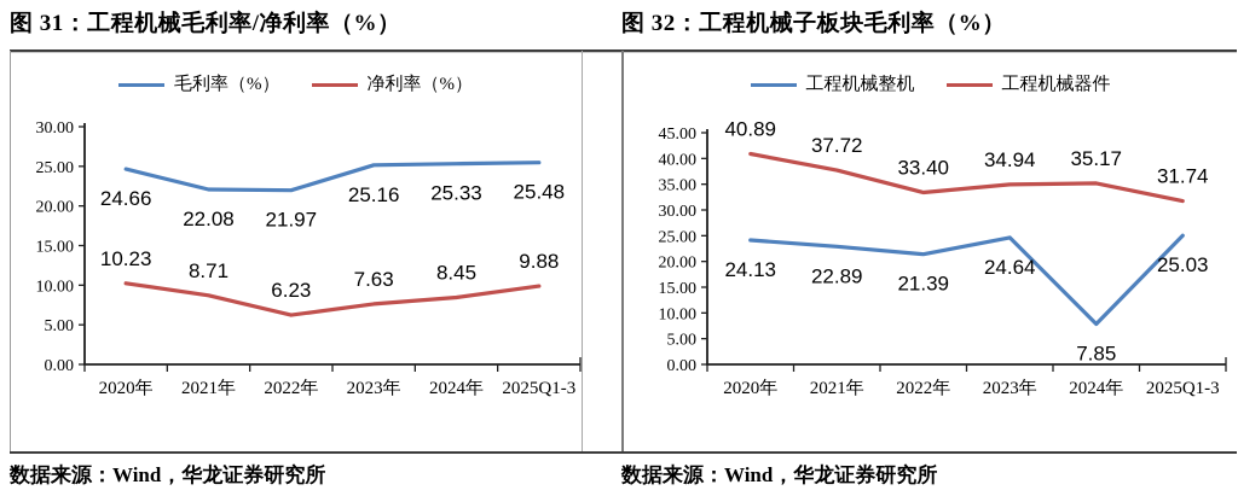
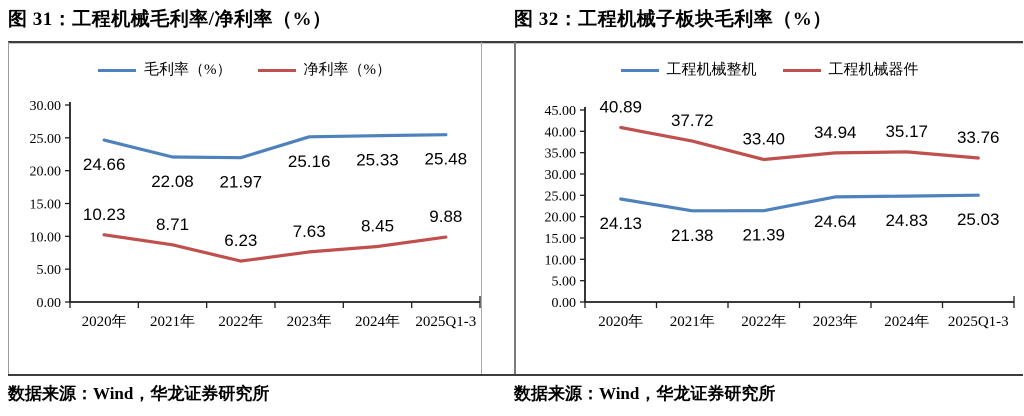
图 32：工程机械子板块毛利率（%）/工程机械整机/2021年: 22.89 -> 21.38
图 32：工程机械子板块毛利率（%）/工程机械整机/2024年: 7.85 -> 24.83
图 32：工程机械子板块毛利率（%）/工程机械器件/2025Q1-3: 31.74 -> 33.76
